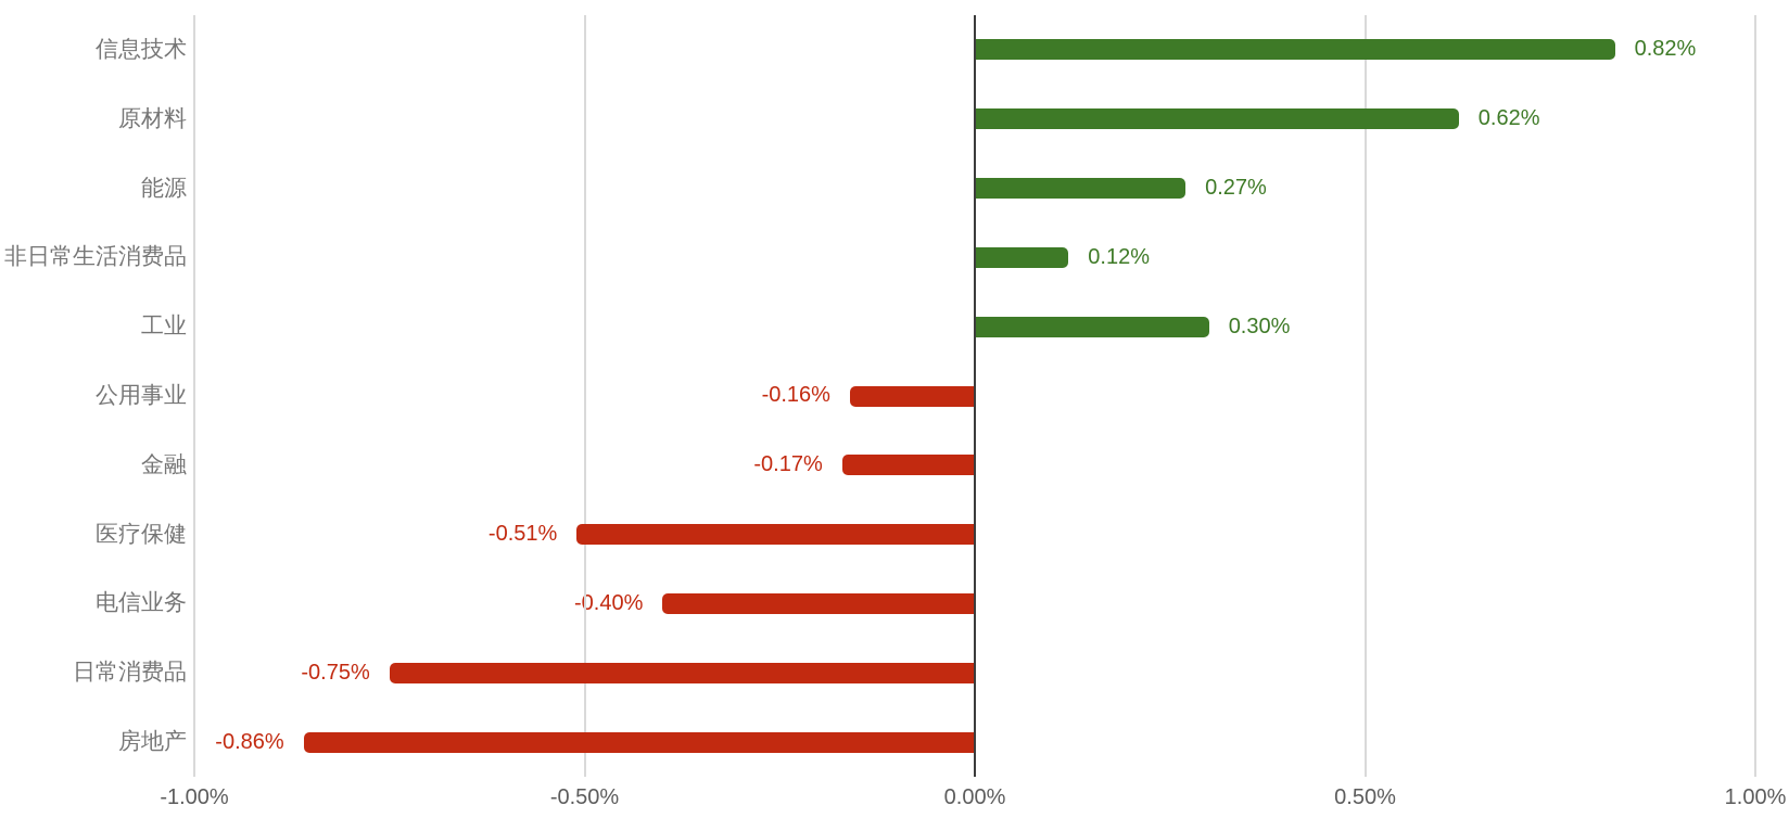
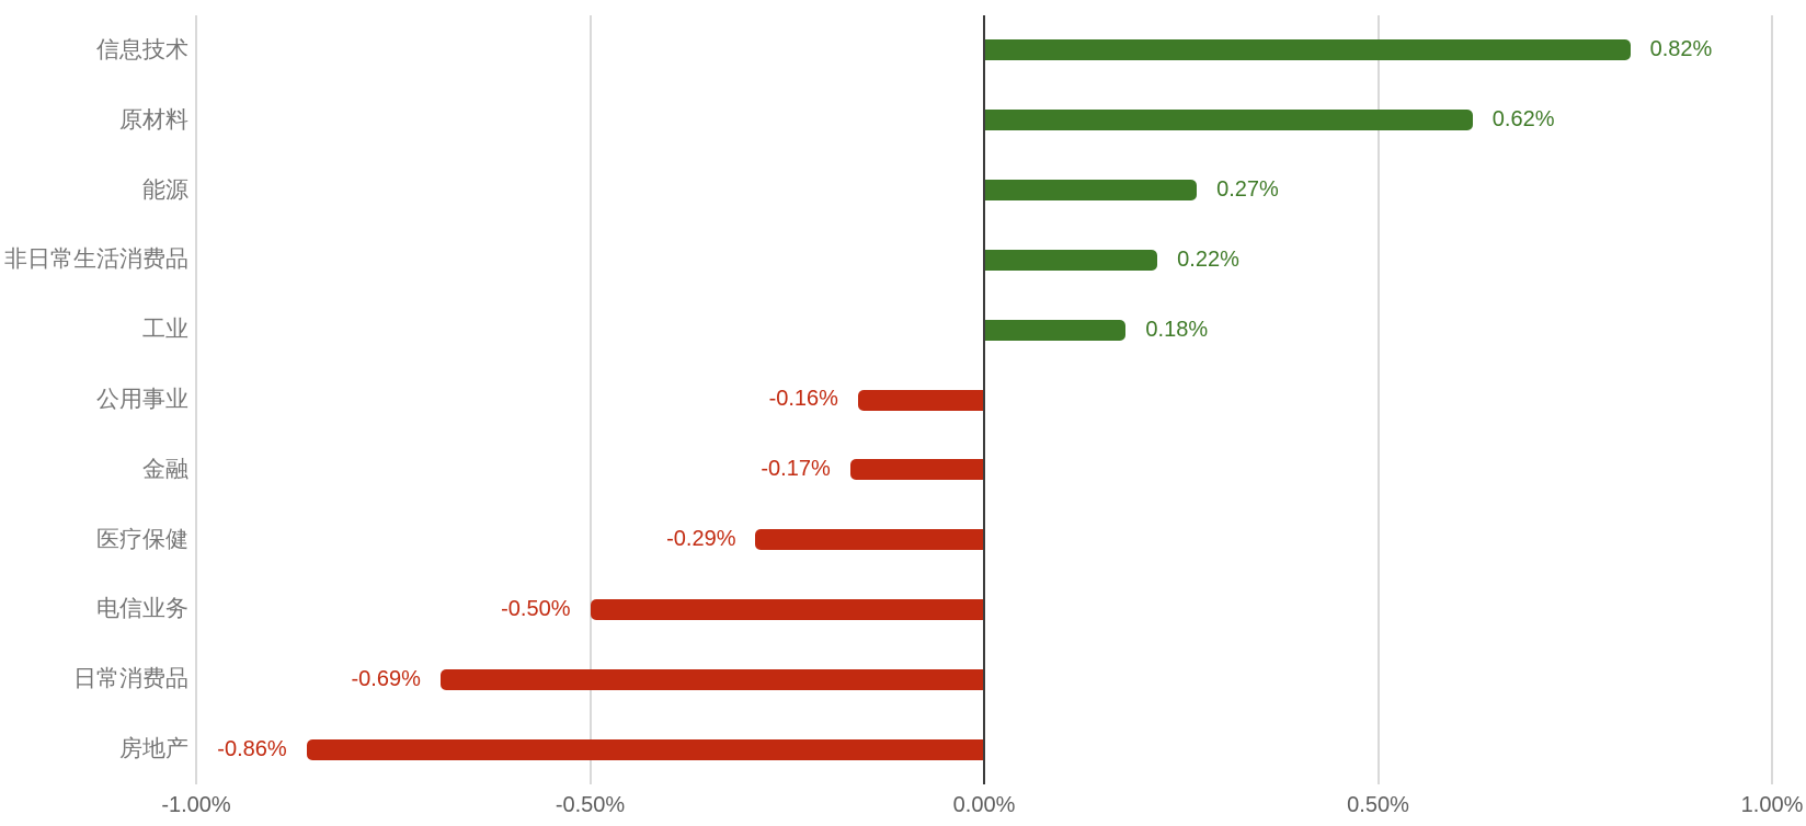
非日常生活消费品: 0.12% -> 0.22%
工业: 0.30% -> 0.18%
医疗保健: -0.51% -> -0.29%
电信业务: -0.40% -> -0.50%
日常消费品: -0.75% -> -0.69%
